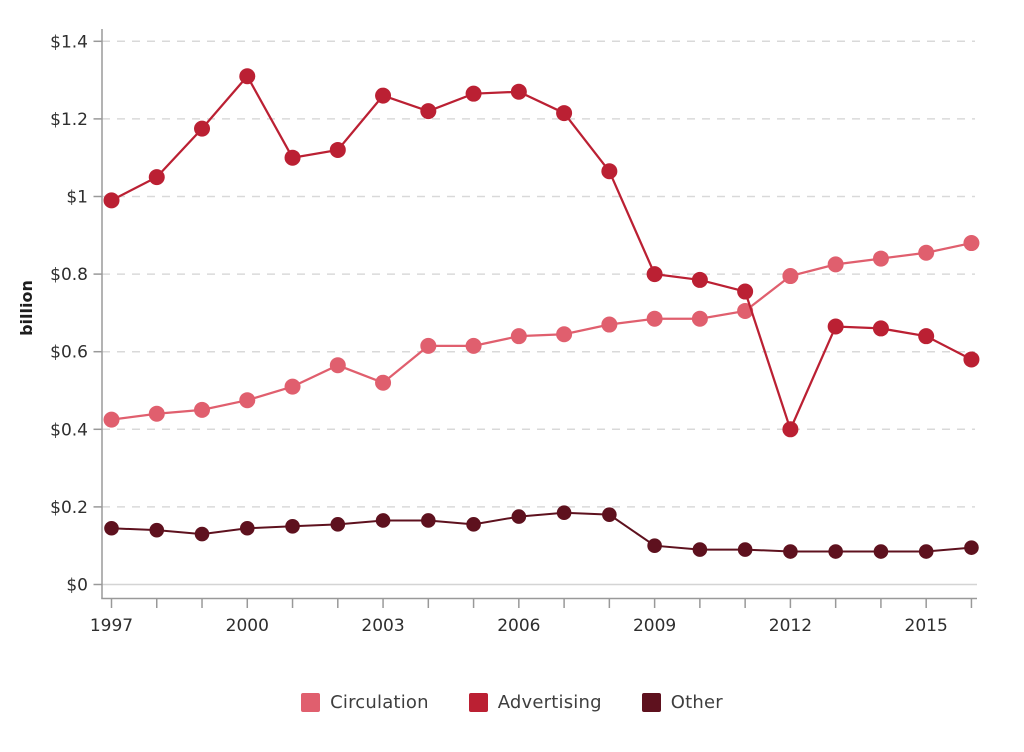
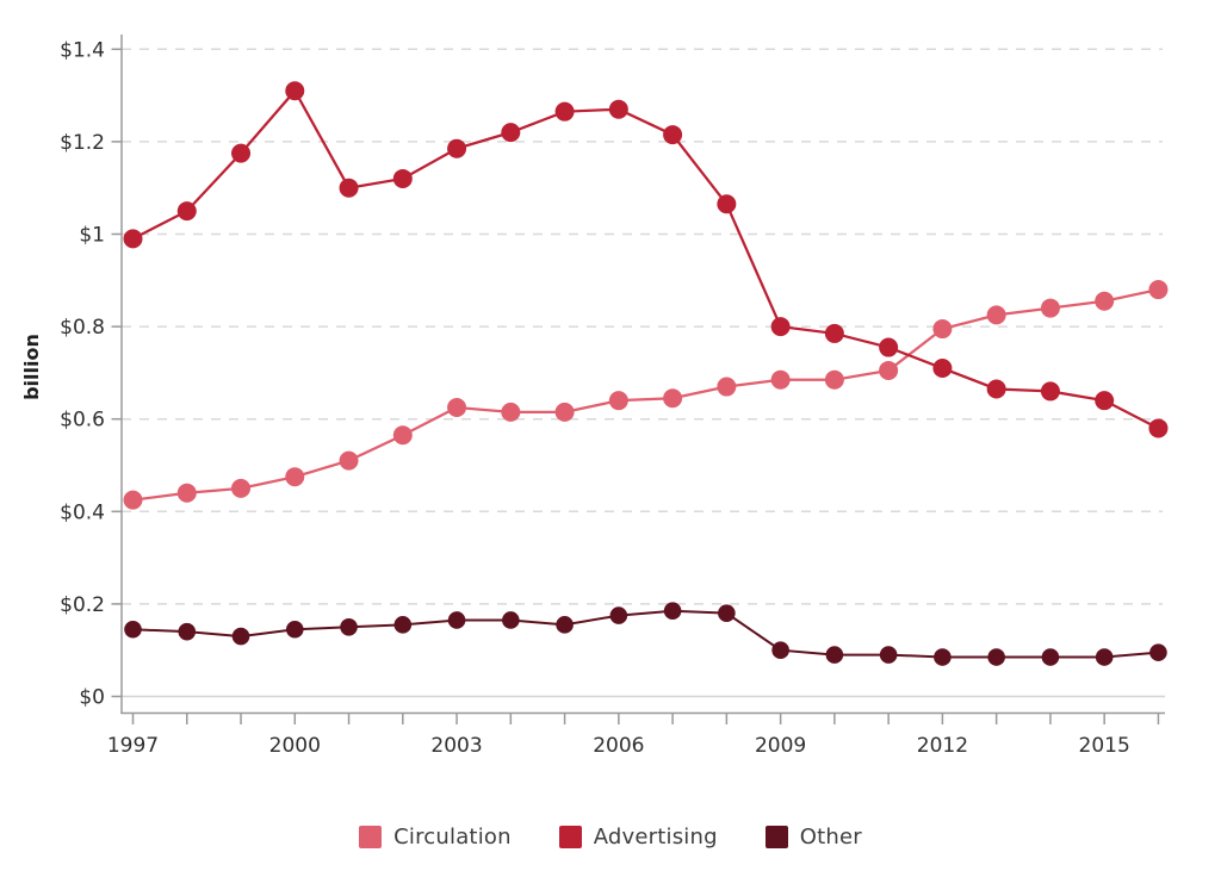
Circulation/2003: $0.52 -> $0.62
Advertising/2003: $1.26 -> $1.19
Advertising/2012: $0.40 -> $0.71
